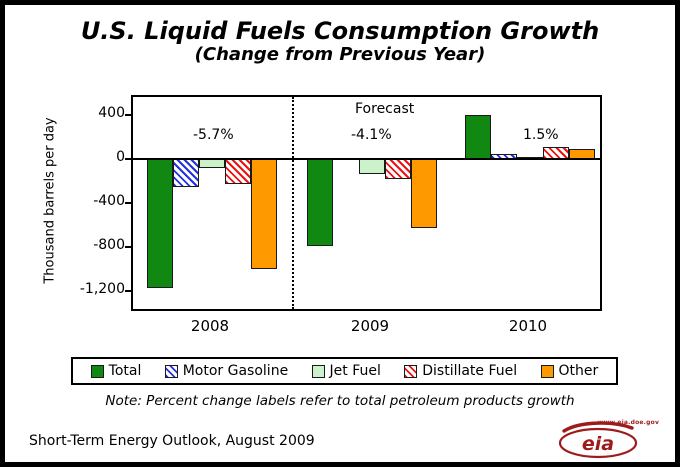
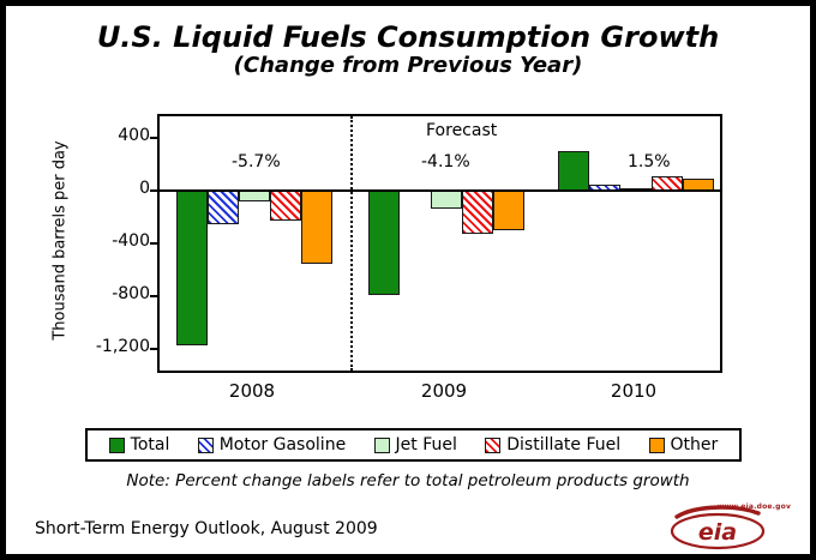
Other/2008: -1000 -> -560
Distillate Fuel/2009: -180 -> -320
Other/2009: -630 -> -300
Total/2010: 400 -> 300
